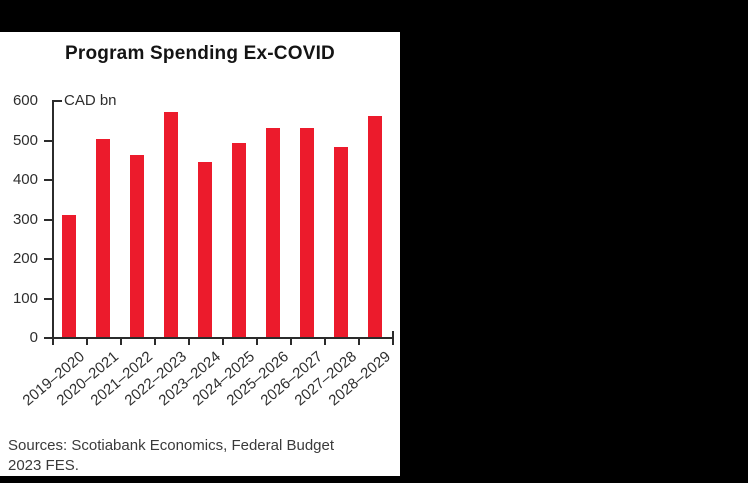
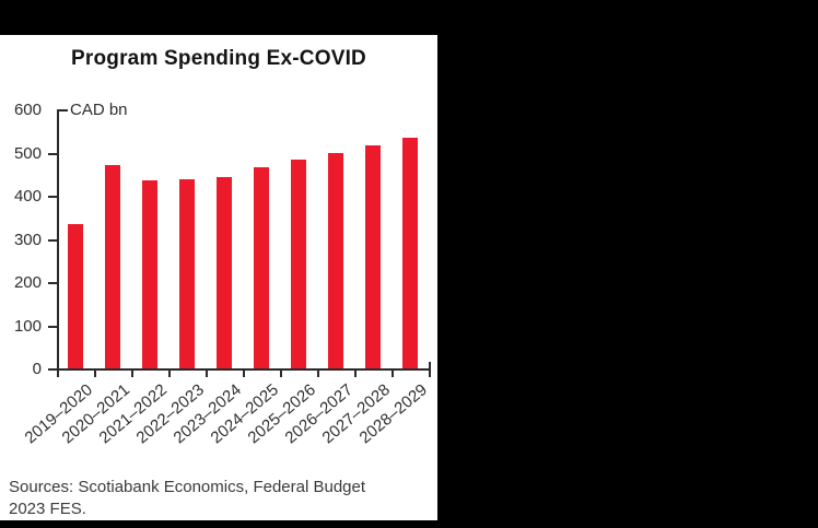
2019–2020: 310 -> 340
2020–2021: 500 -> 470
2021–2022: 460 -> 440
2022–2023: 570 -> 440
2024–2025: 490 -> 470
2025–2026: 530 -> 480
2026–2027: 530 -> 500
2027–2028: 480 -> 520
2028–2029: 560 -> 530
